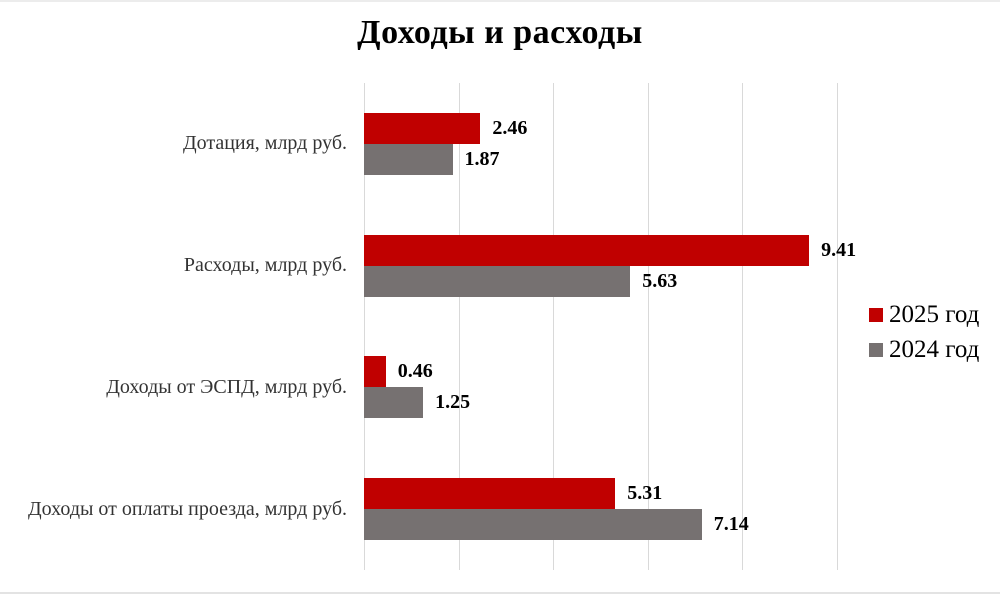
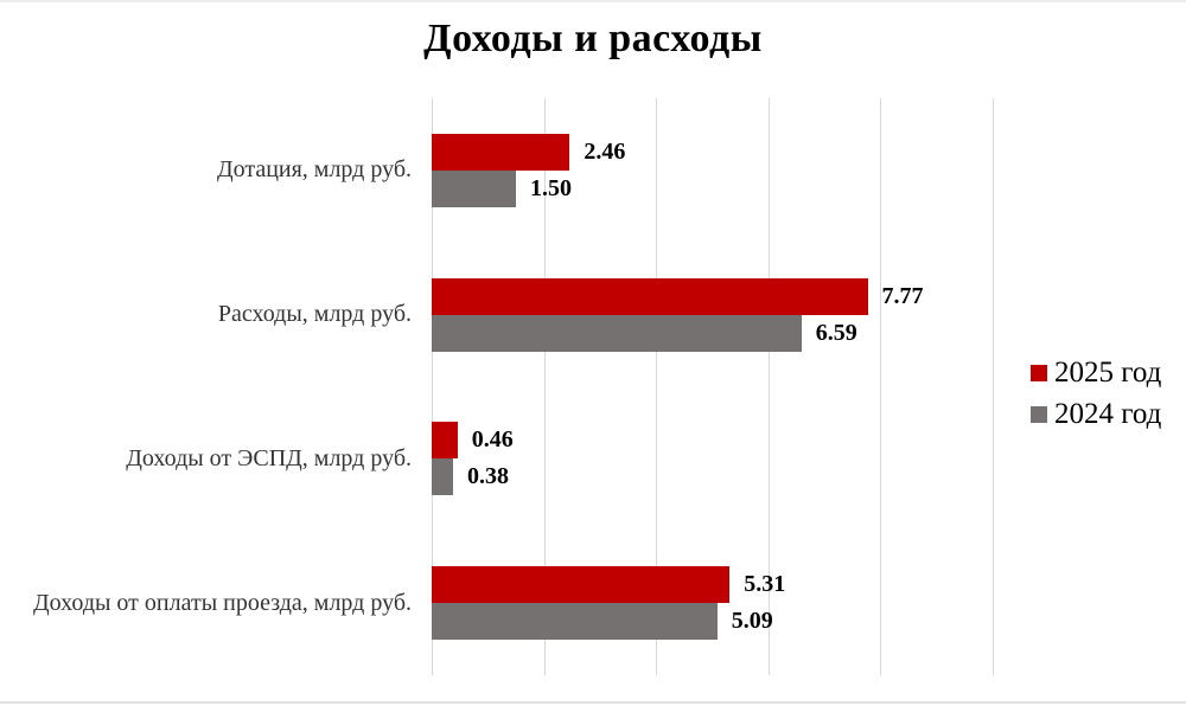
2024 год/Дотация, млрд руб.: 1.87 -> 1.50
2025 год/Расходы, млрд руб.: 9.41 -> 7.77
2024 год/Расходы, млрд руб.: 5.63 -> 6.59
2024 год/Доходы от ЭСПД, млрд руб.: 1.25 -> 0.38
2024 год/Доходы от оплаты проезда, млрд руб.: 7.14 -> 5.09
